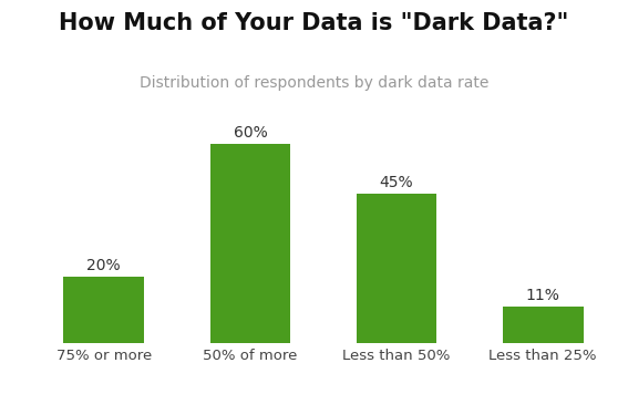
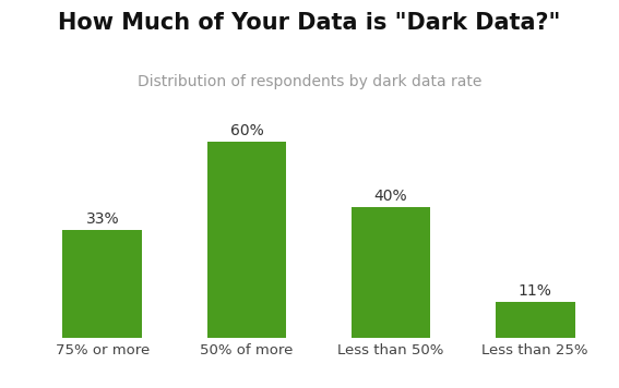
75% or more: 20% -> 33%
Less than 50%: 45% -> 40%
